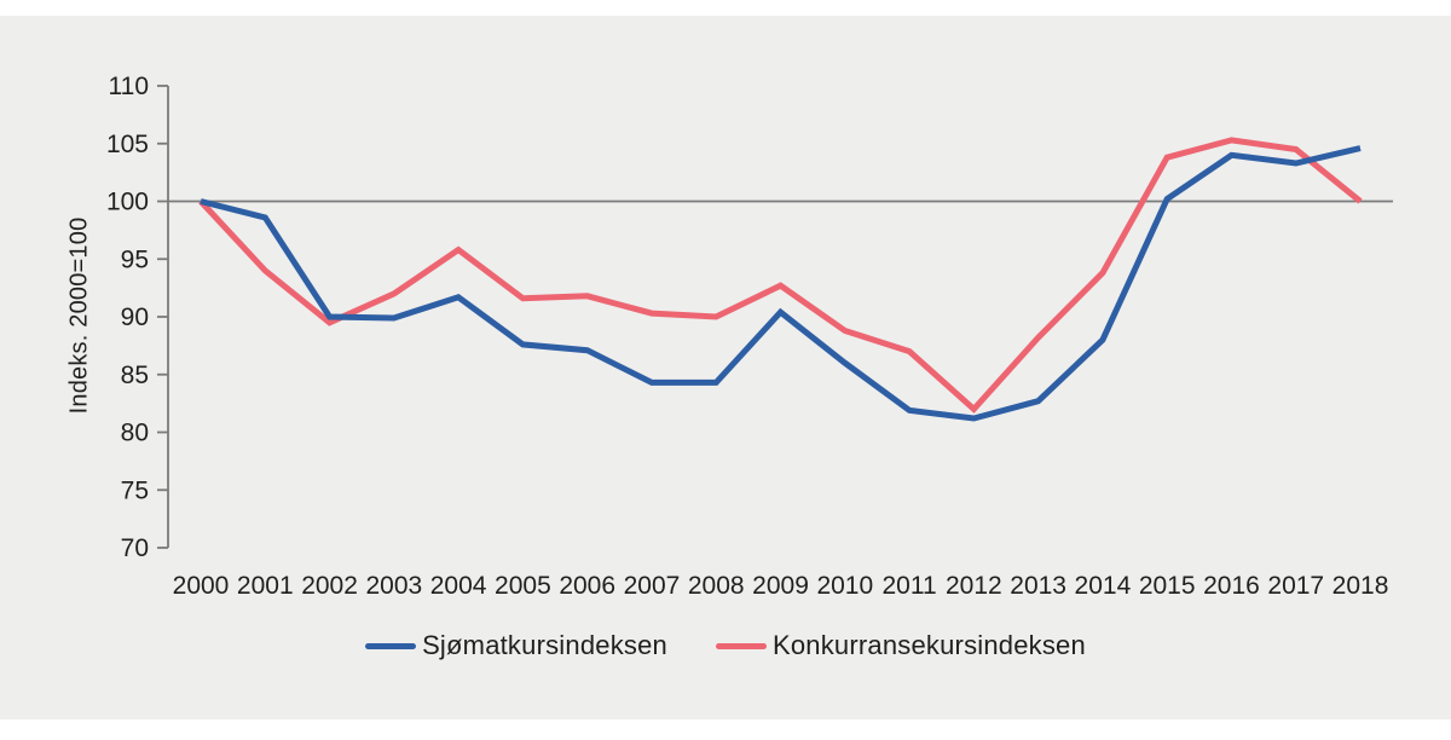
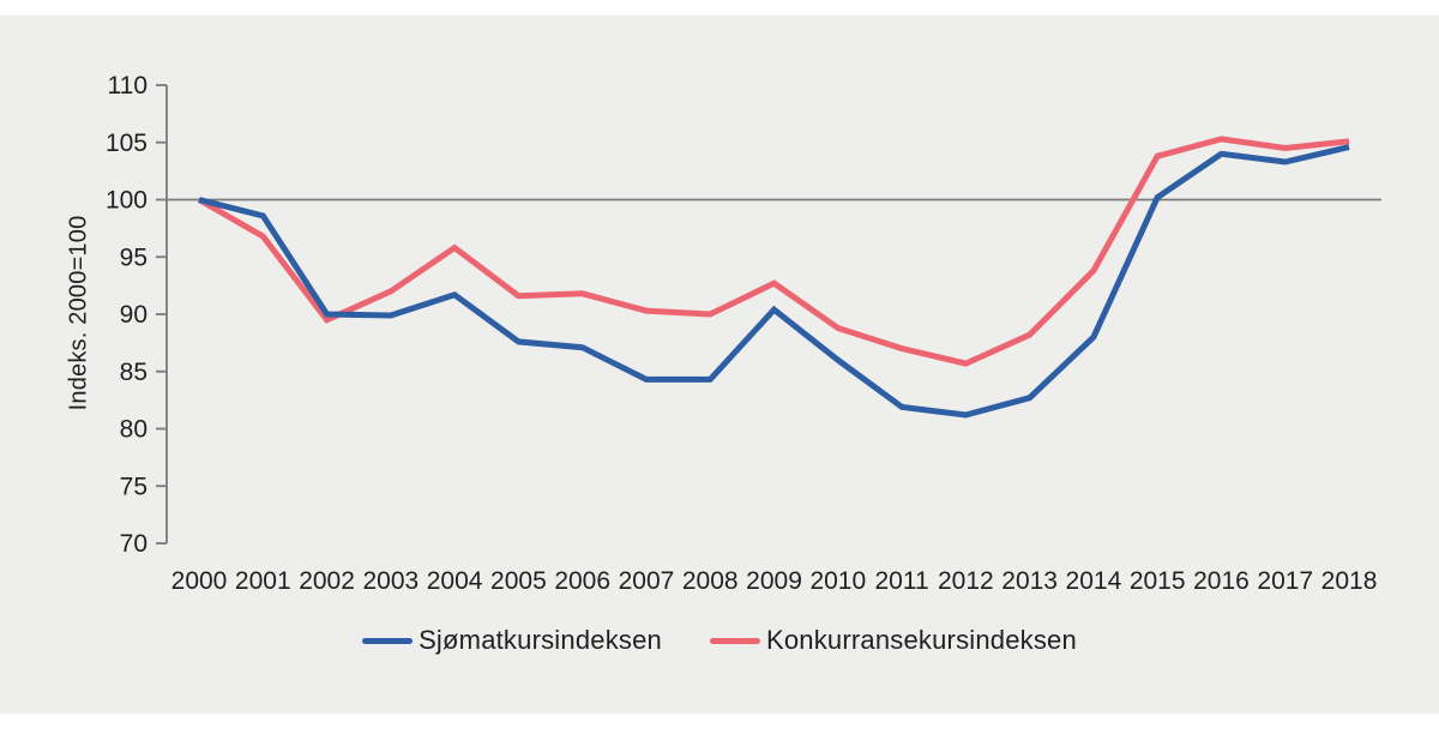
Konkurransekursindeksen/2001: 94 -> 97
Konkurransekursindeksen/2012: 82 -> 86
Konkurransekursindeksen/2018: 100 -> 105
